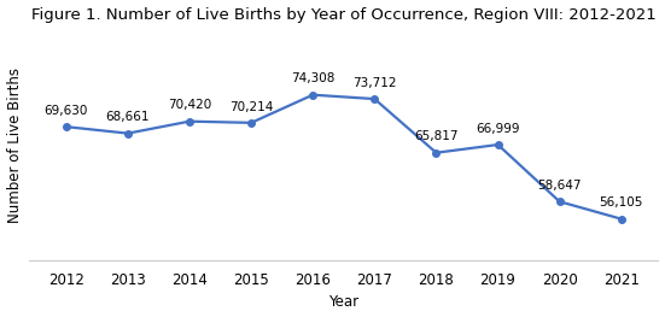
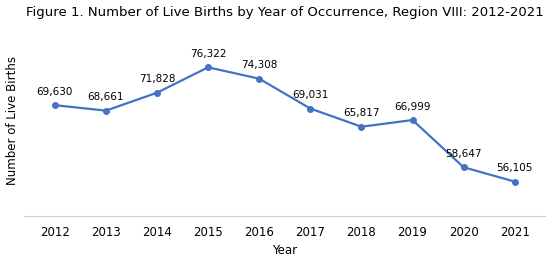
2014: 70,420 -> 71,828
2015: 70,214 -> 76,322
2017: 73,712 -> 69,031
